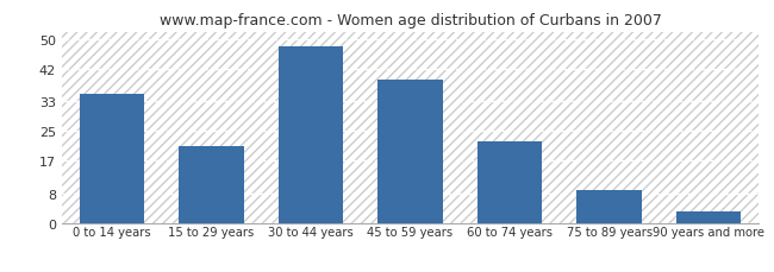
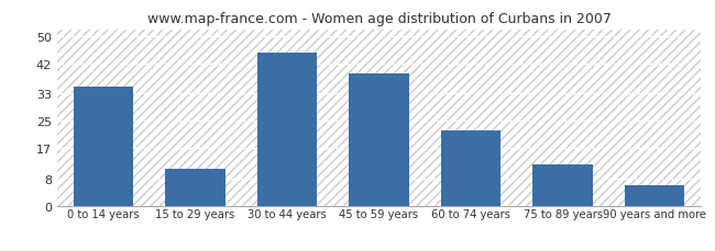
15 to 29 years: 21 -> 11
30 to 44 years: 48 -> 45
75 to 89 years: 9 -> 12
90 years and more: 3 -> 6
